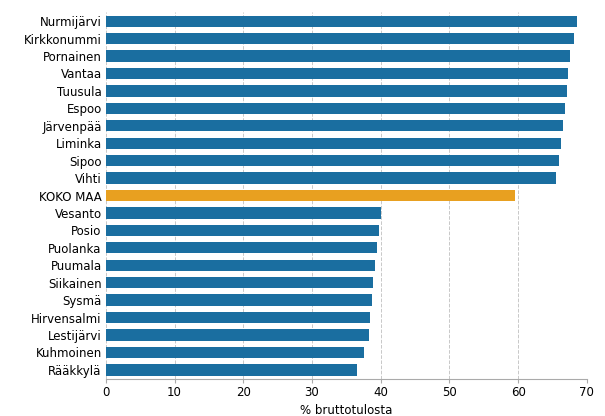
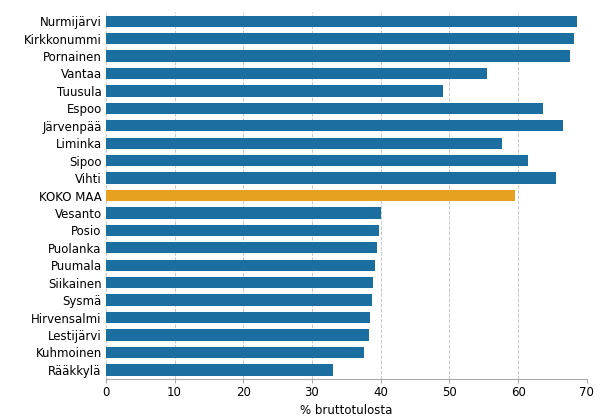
Vantaa: 67.3 -> 55.4
Tuusula: 67.1 -> 49.0
Espoo: 66.8 -> 63.6
Liminka: 66.3 -> 57.6
Sipoo: 65.9 -> 61.4
Rääkkylä: 36.5 -> 33.0
